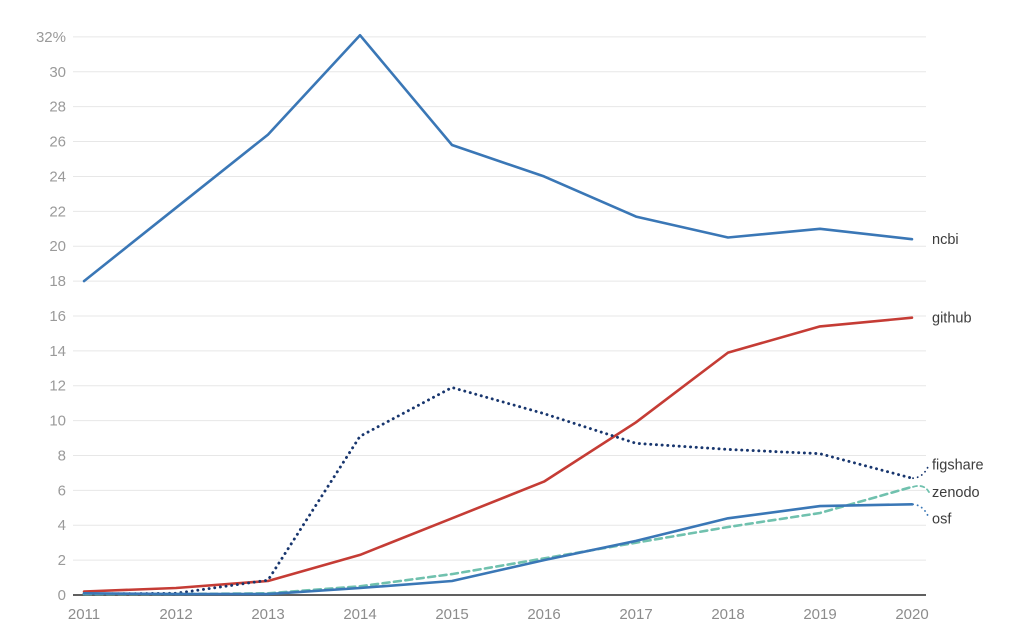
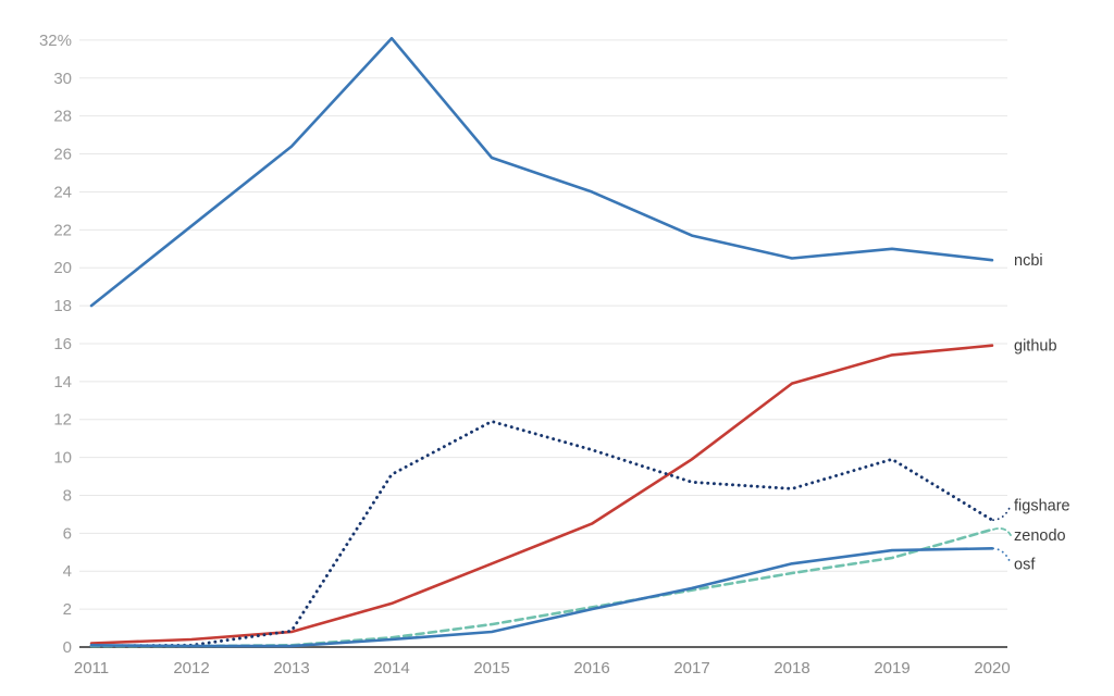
figshare/2019: 8.1% -> 9.9%
